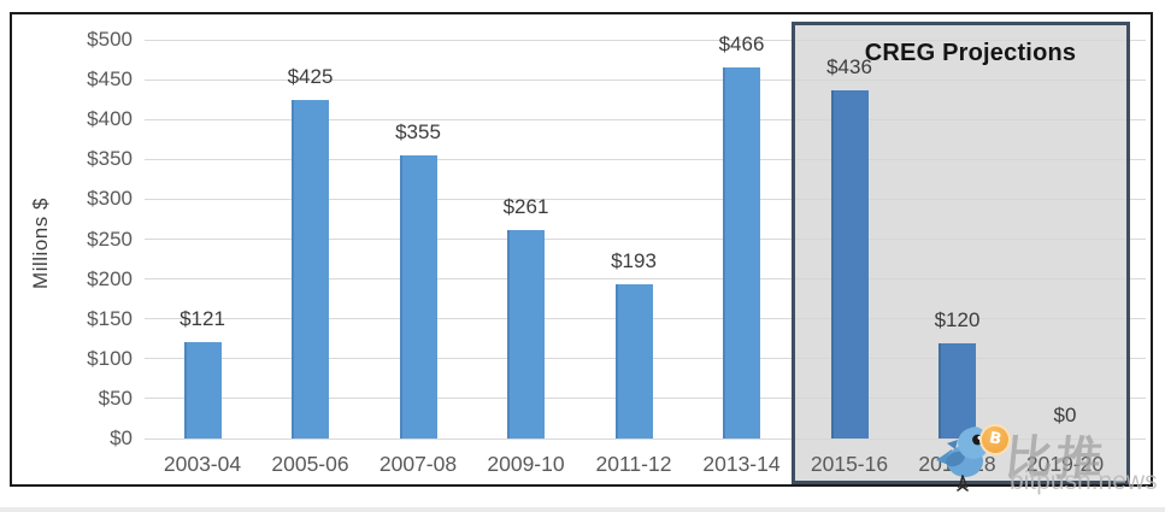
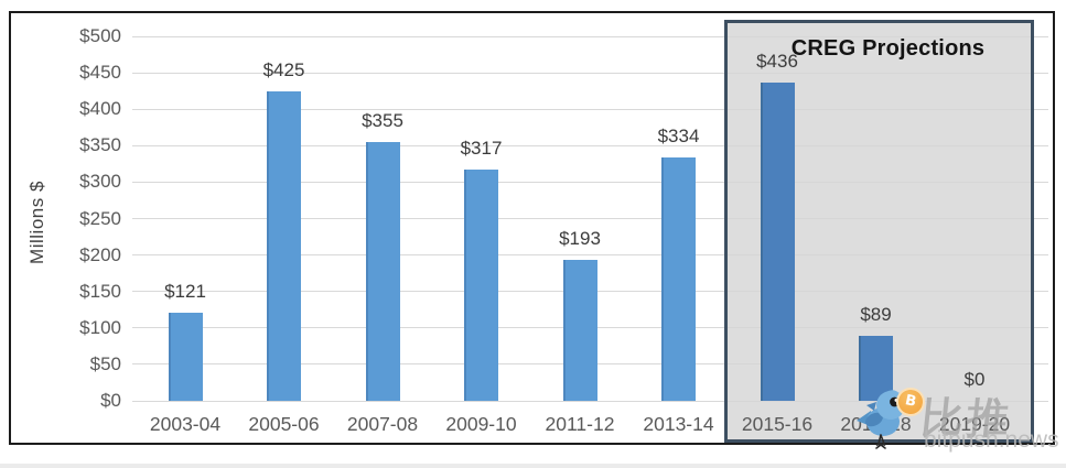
2009-10: $261 -> $317
2013-14: $466 -> $334
2017-18: $120 -> $89
